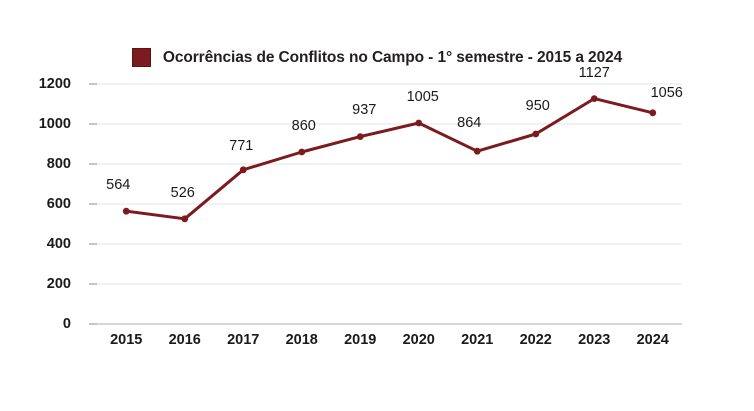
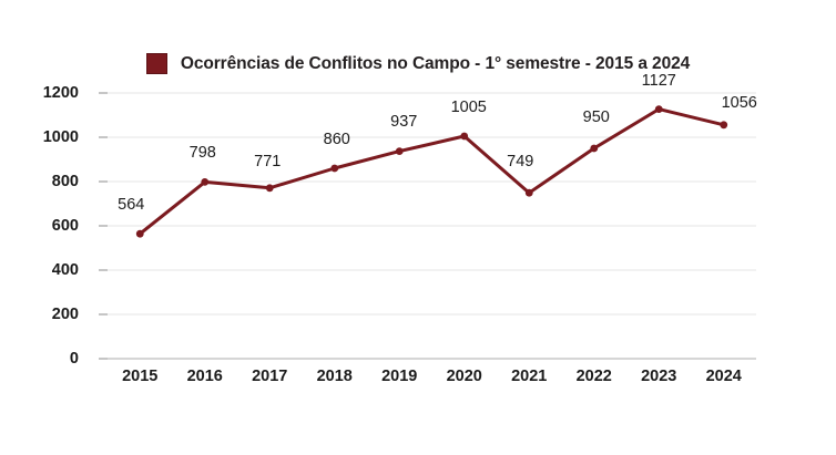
2016: 526 -> 798
2021: 864 -> 749
